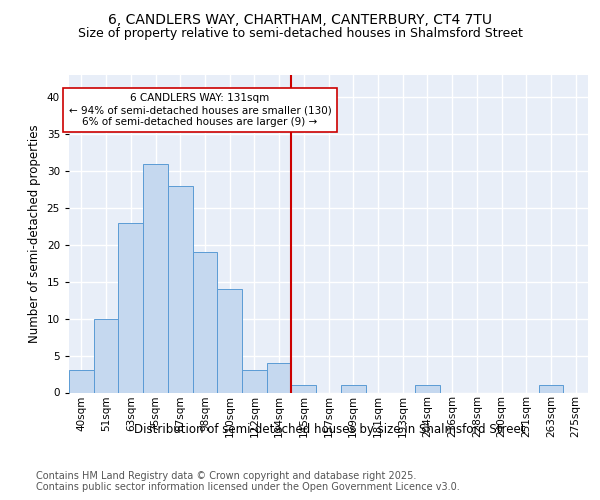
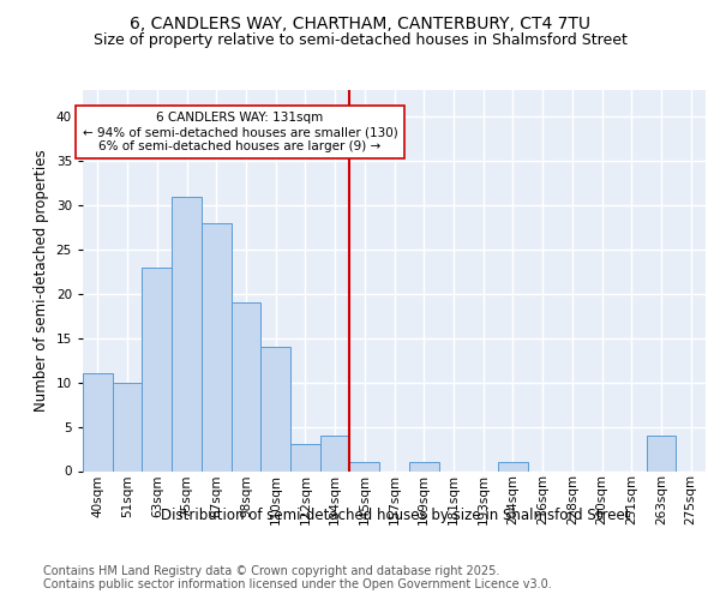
40sqm: 3 -> 11
263sqm: 1 -> 4
